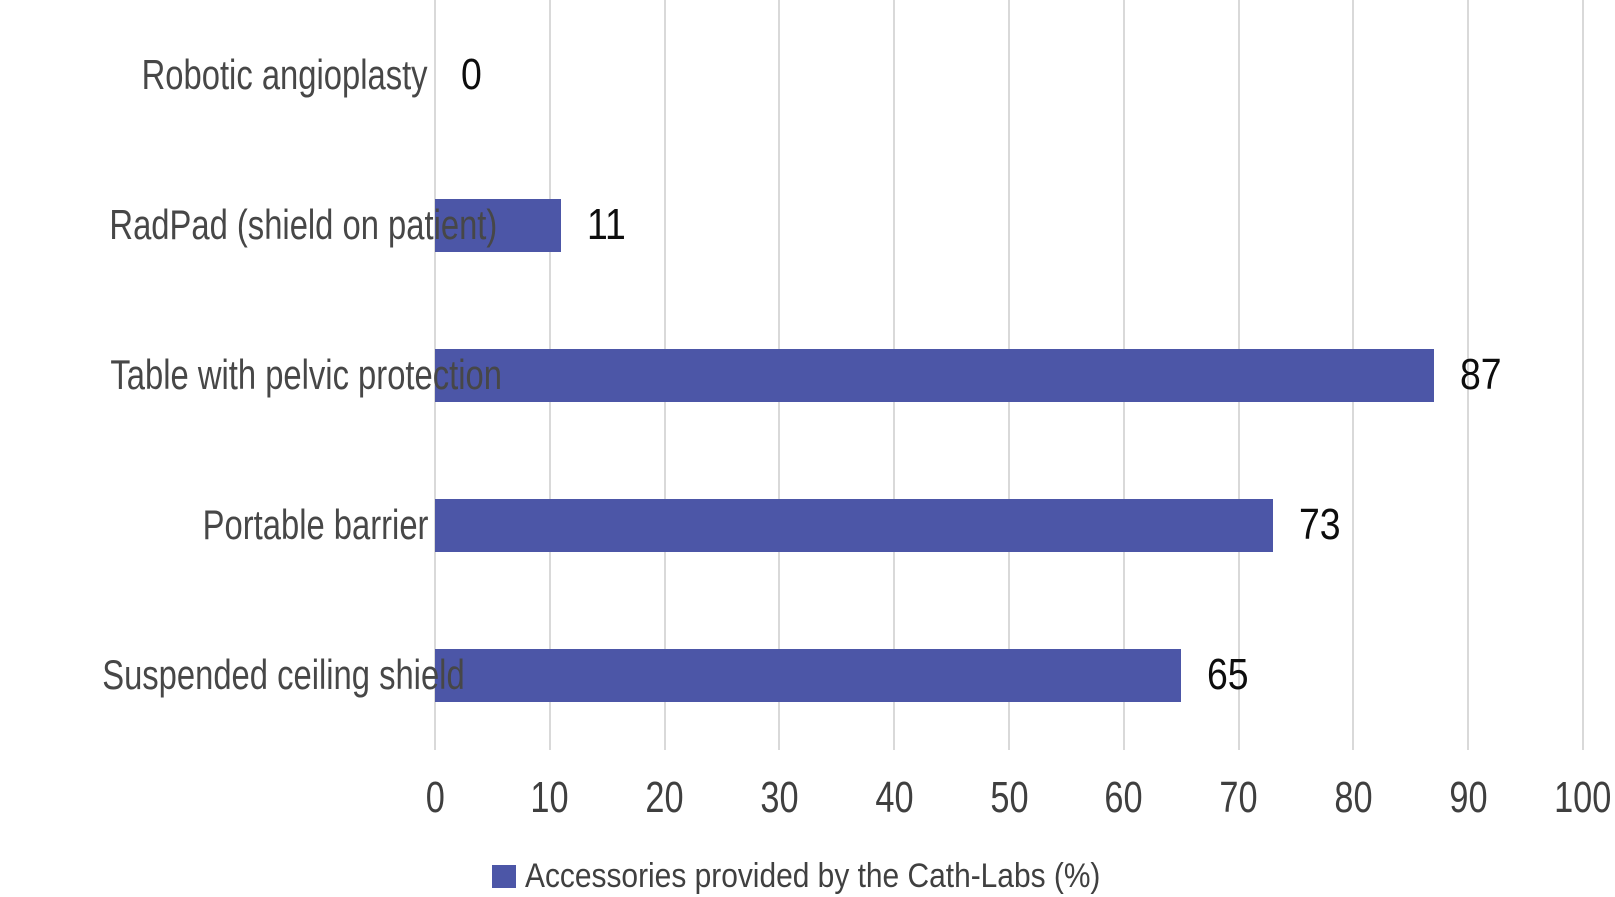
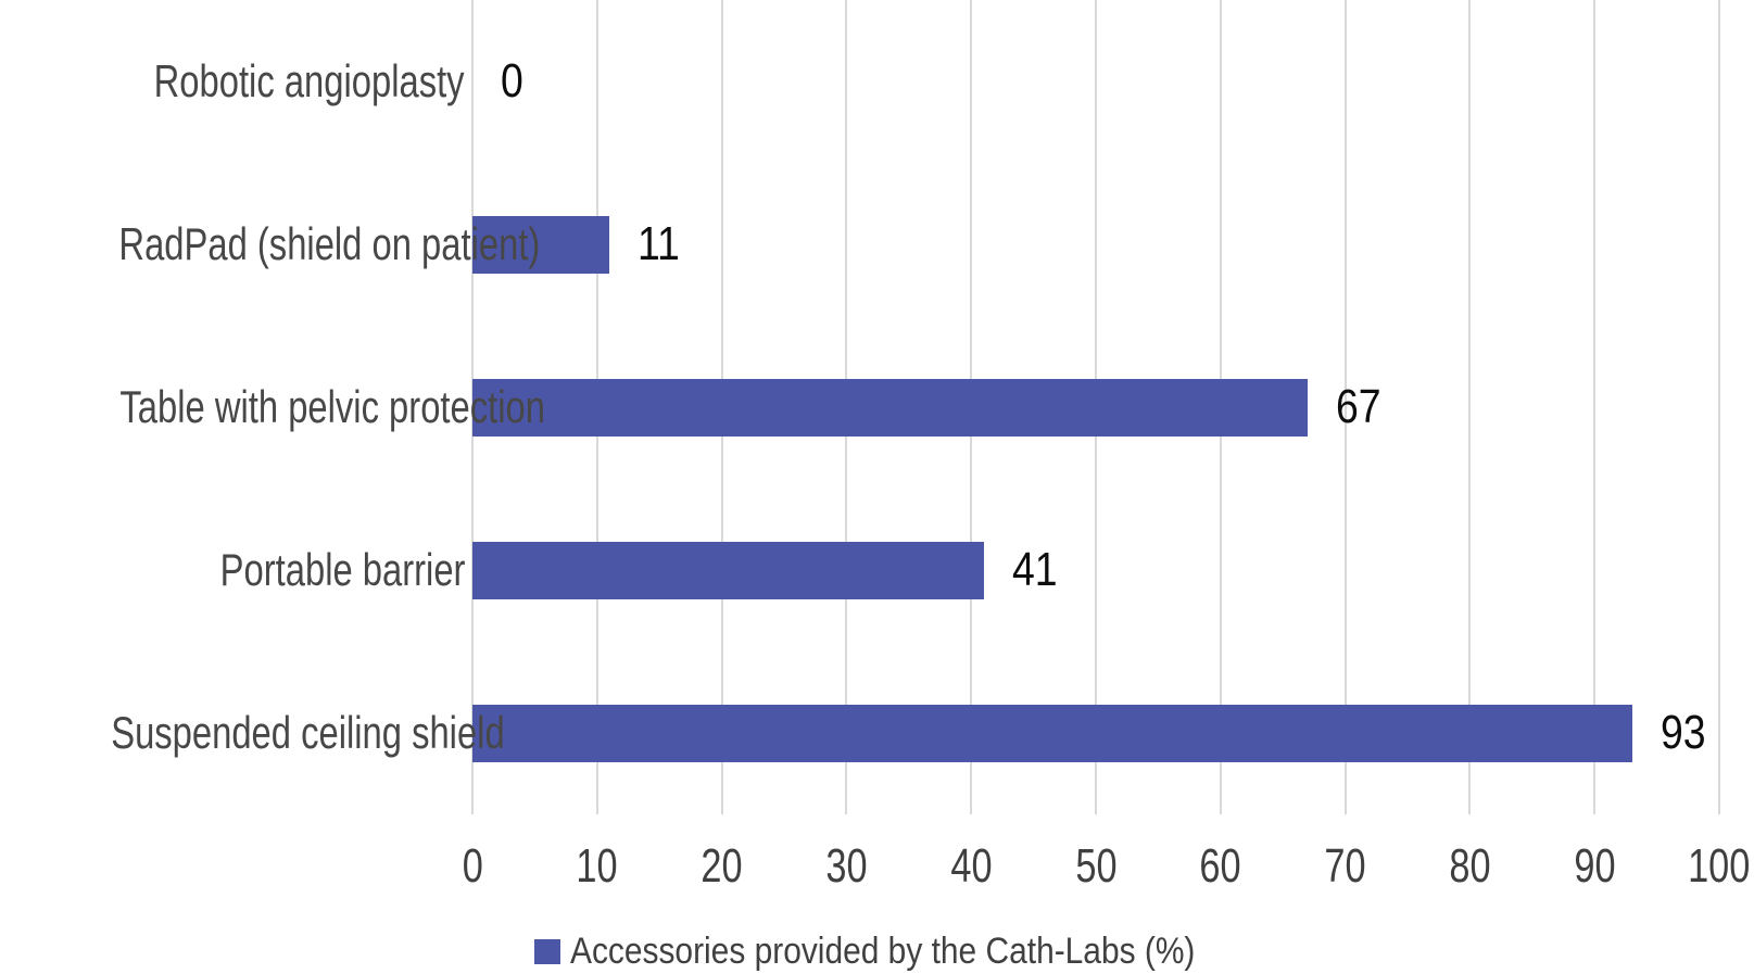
Table with pelvic protection: 87 -> 67
Portable barrier: 73 -> 41
Suspended ceiling shield: 65 -> 93
